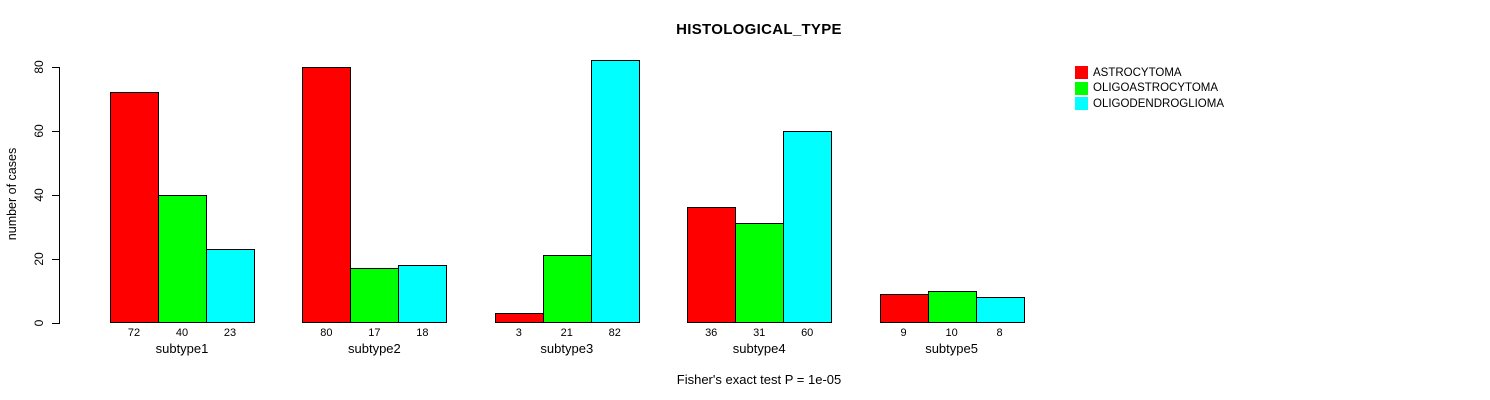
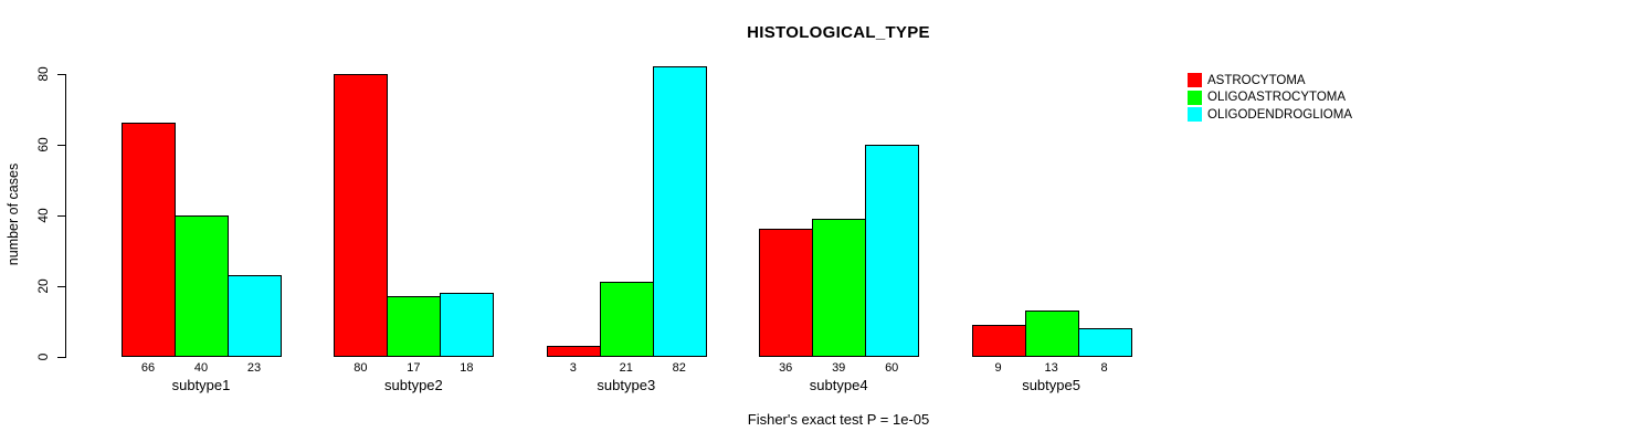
ASTROCYTOMA/subtype1: 72 -> 66
OLIGOASTROCYTOMA/subtype4: 31 -> 39
OLIGOASTROCYTOMA/subtype5: 10 -> 13
